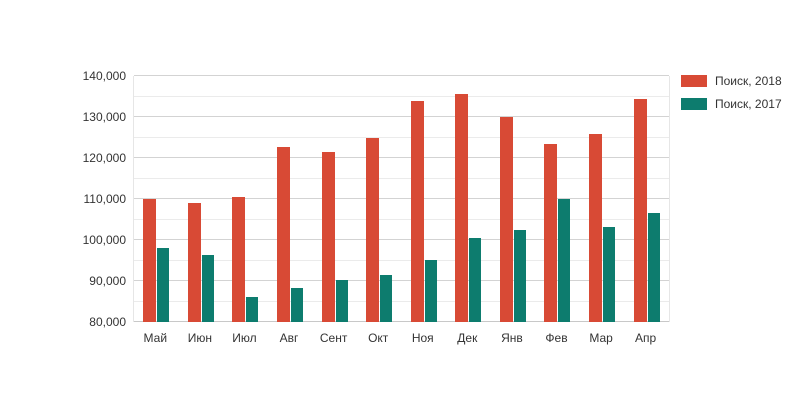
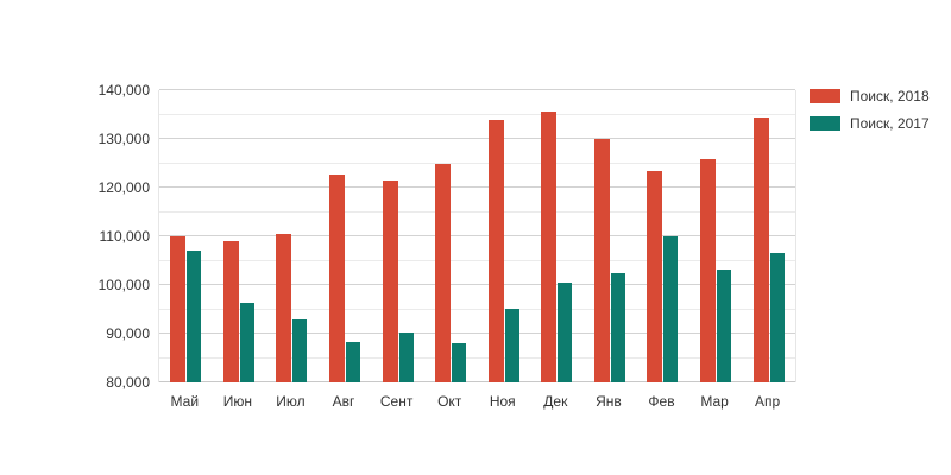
Поиск, 2017/Май: 98000 -> 107000
Поиск, 2017/Июл: 86000 -> 93000
Поиск, 2017/Окт: 92000 -> 88000
